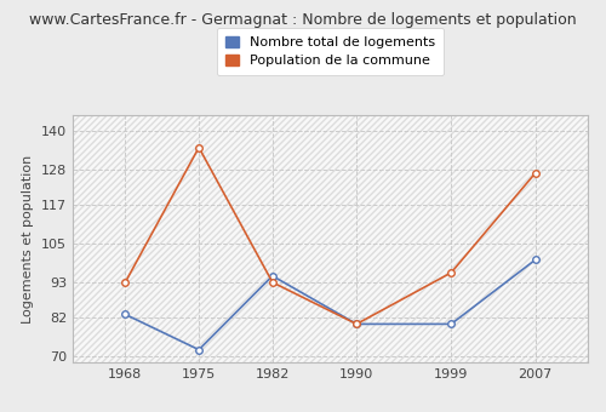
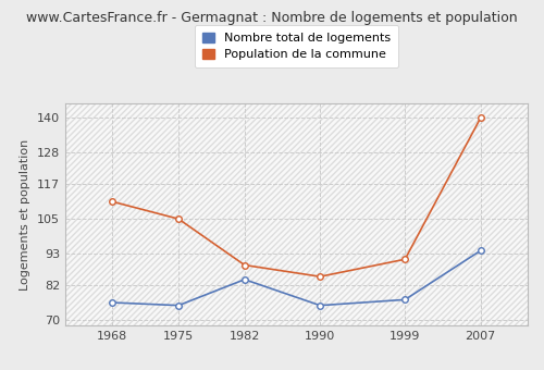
Nombre total de logements/1968: 83 -> 76
Population de la commune/1968: 93 -> 111
Nombre total de logements/1975: 72 -> 75
Population de la commune/1975: 135 -> 105
Nombre total de logements/1982: 95 -> 84
Population de la commune/1982: 93 -> 89
Nombre total de logements/1990: 80 -> 75
Population de la commune/1990: 80 -> 85
Nombre total de logements/1999: 80 -> 77
Population de la commune/1999: 96 -> 91
Nombre total de logements/2007: 100 -> 94
Population de la commune/2007: 127 -> 140
